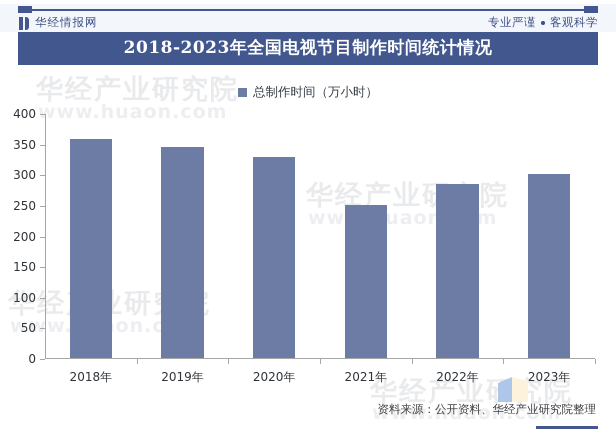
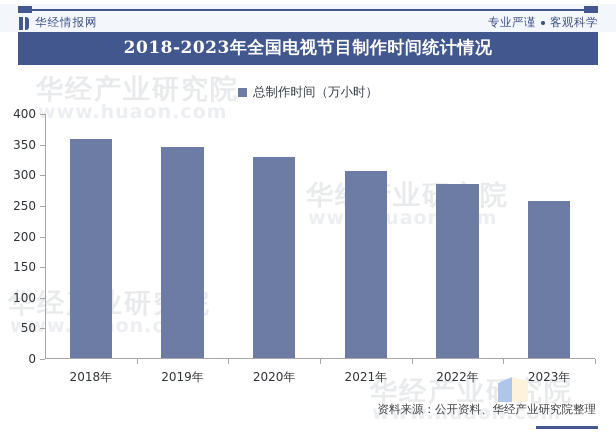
2021年: 250 -> 300
2023年: 300 -> 260
